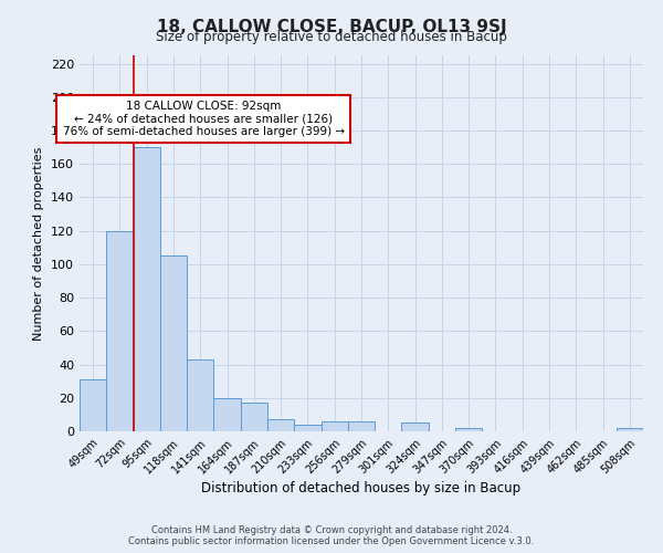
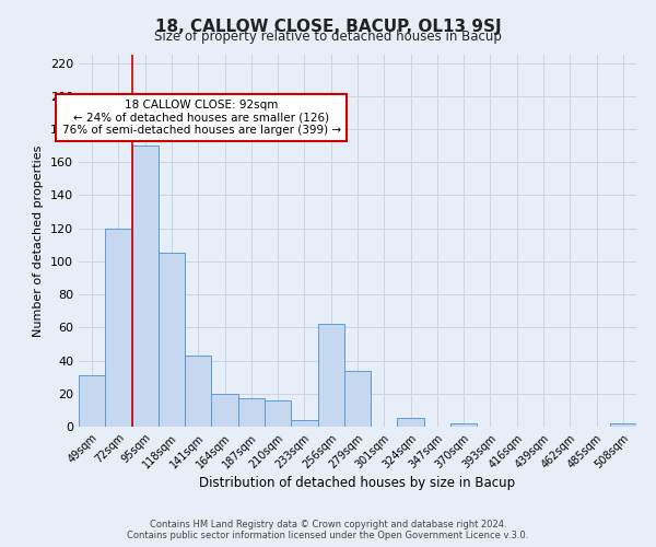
210sqm: 7 -> 16
256sqm: 6 -> 62
279sqm: 6 -> 34
